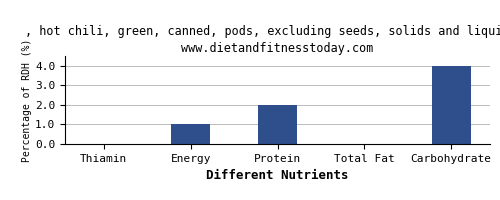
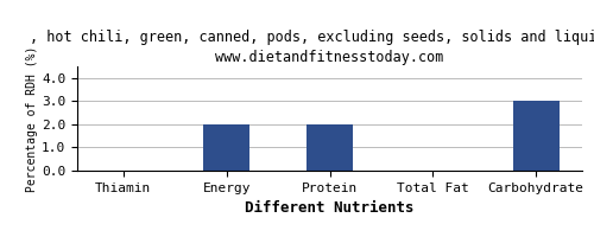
Energy: 1 -> 2
Carbohydrate: 4 -> 3
